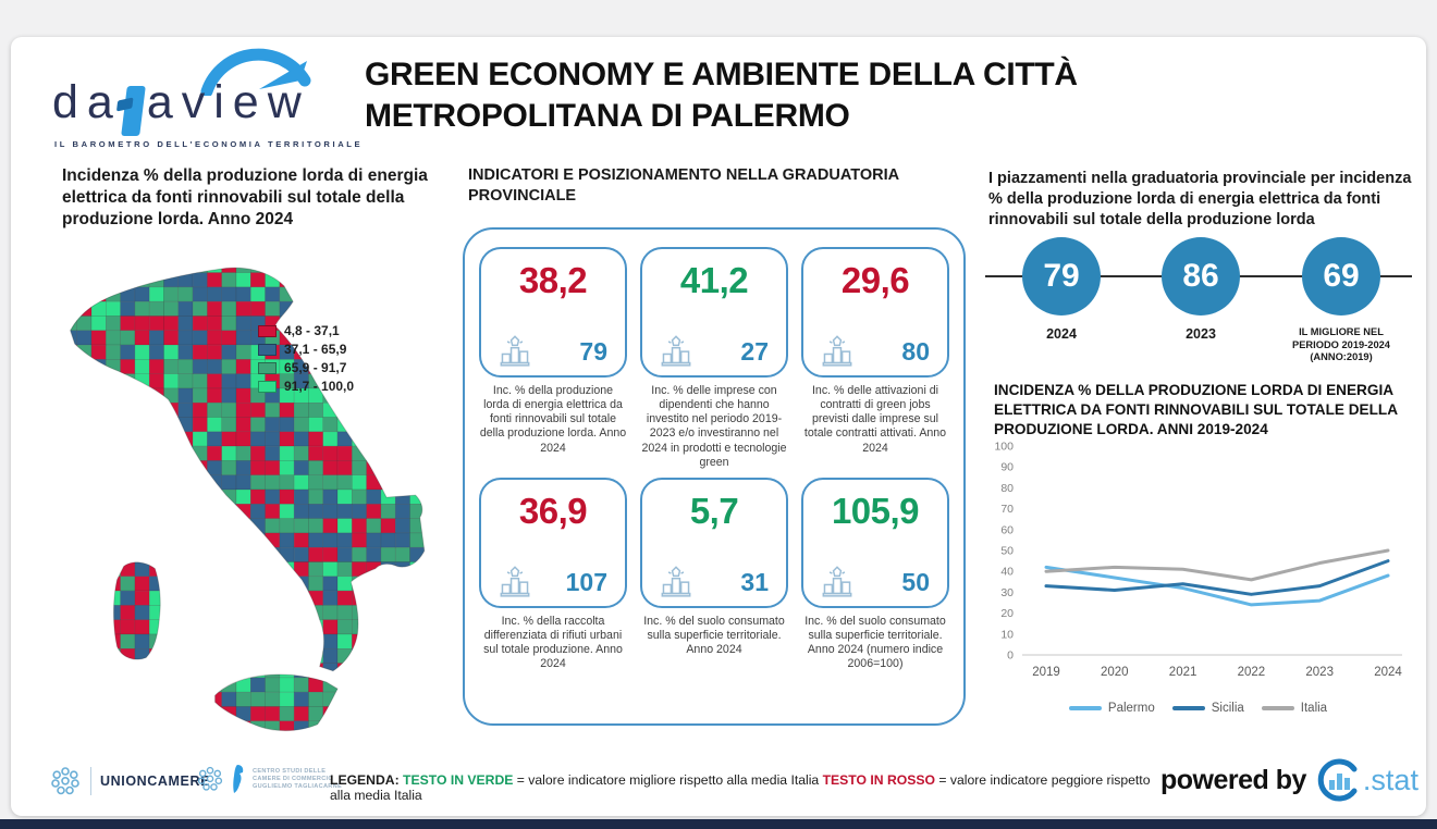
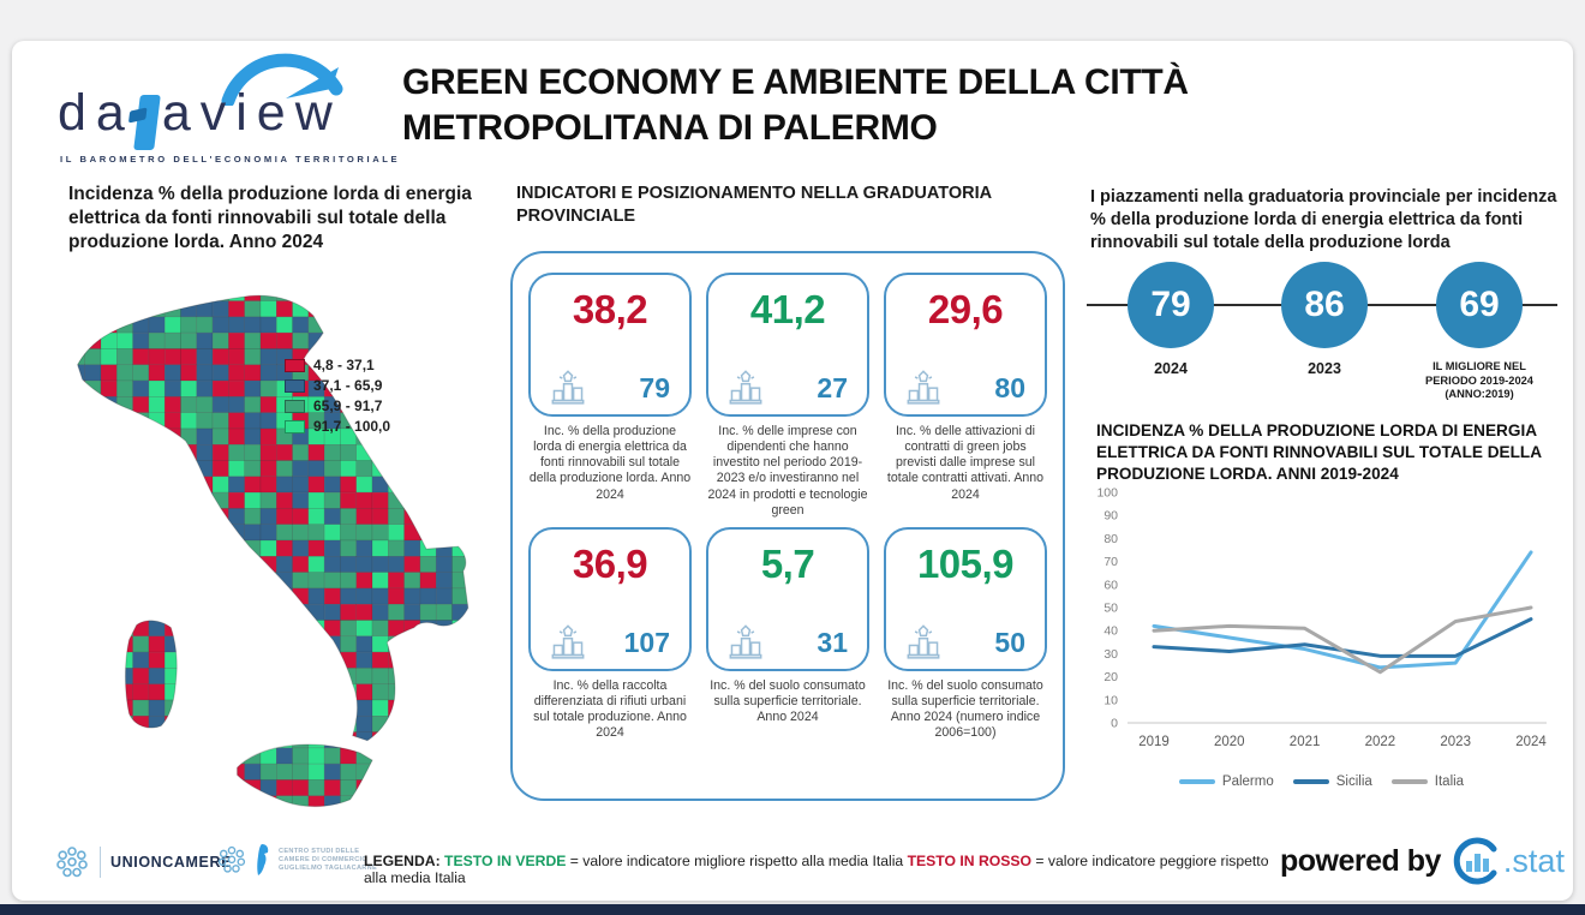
Italia/2022: 36 -> 22
Sicilia/2023: 33 -> 29
Palermo/2024: 38 -> 74
